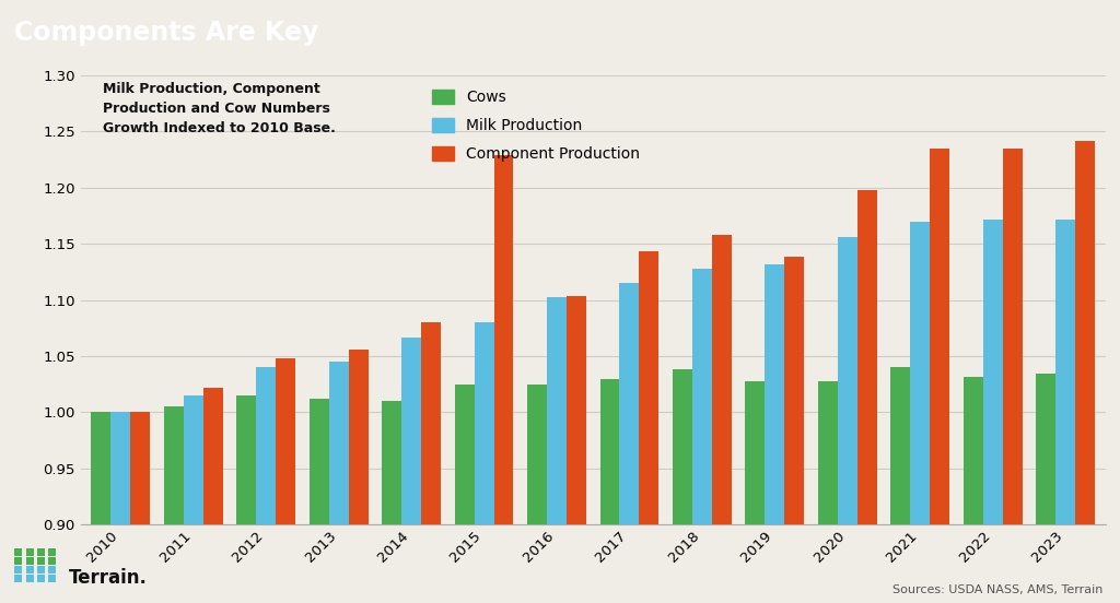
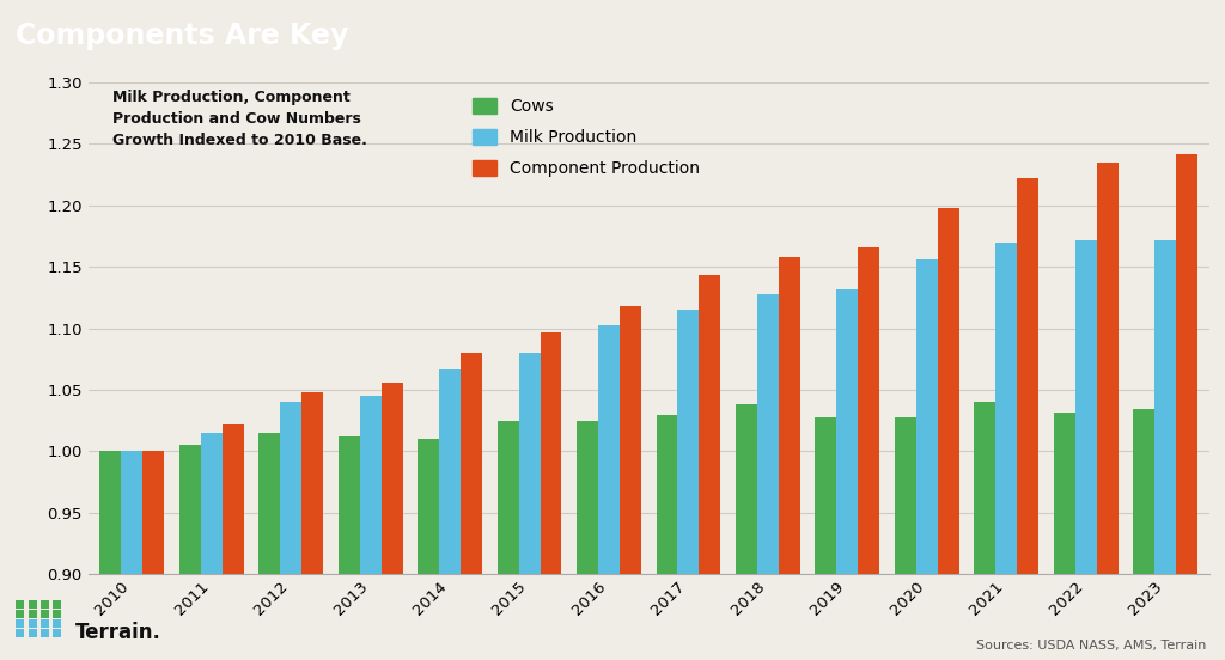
Component Production/2015: 1.229 -> 1.097
Component Production/2016: 1.104 -> 1.118
Component Production/2019: 1.139 -> 1.166
Component Production/2021: 1.235 -> 1.222
